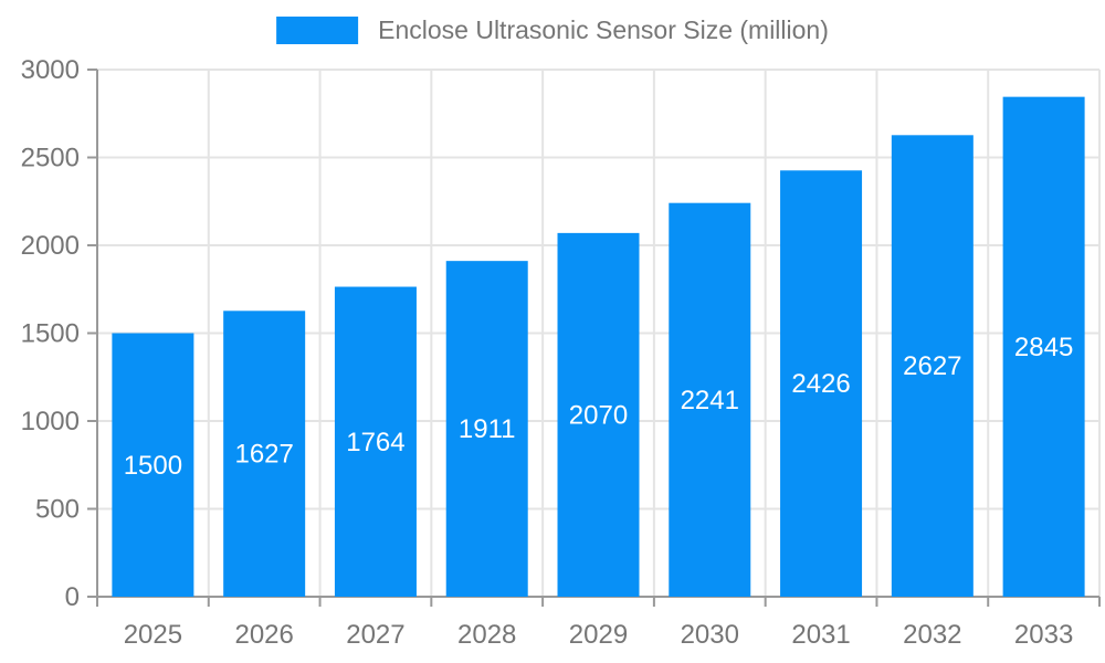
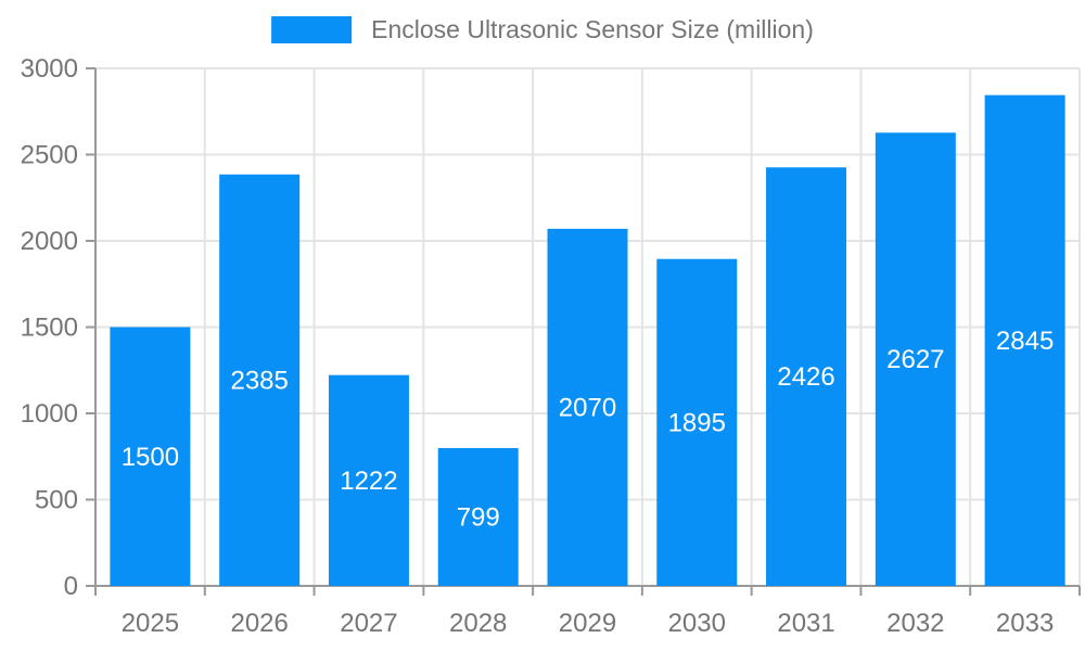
2026: 1627 -> 2385
2027: 1764 -> 1222
2028: 1911 -> 799
2030: 2241 -> 1895
